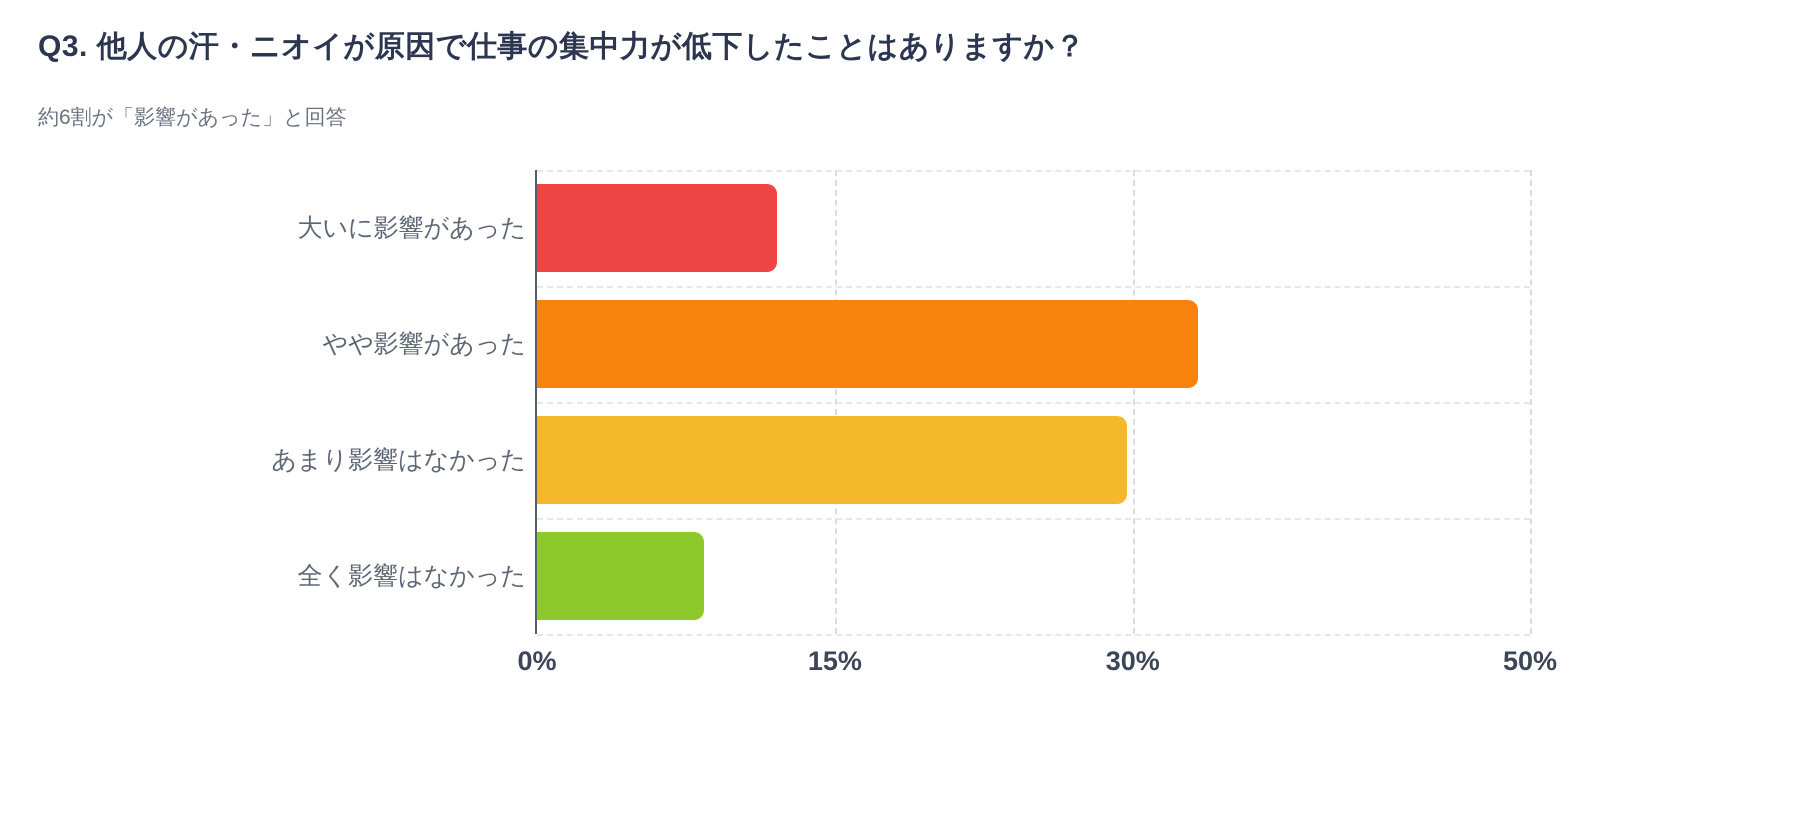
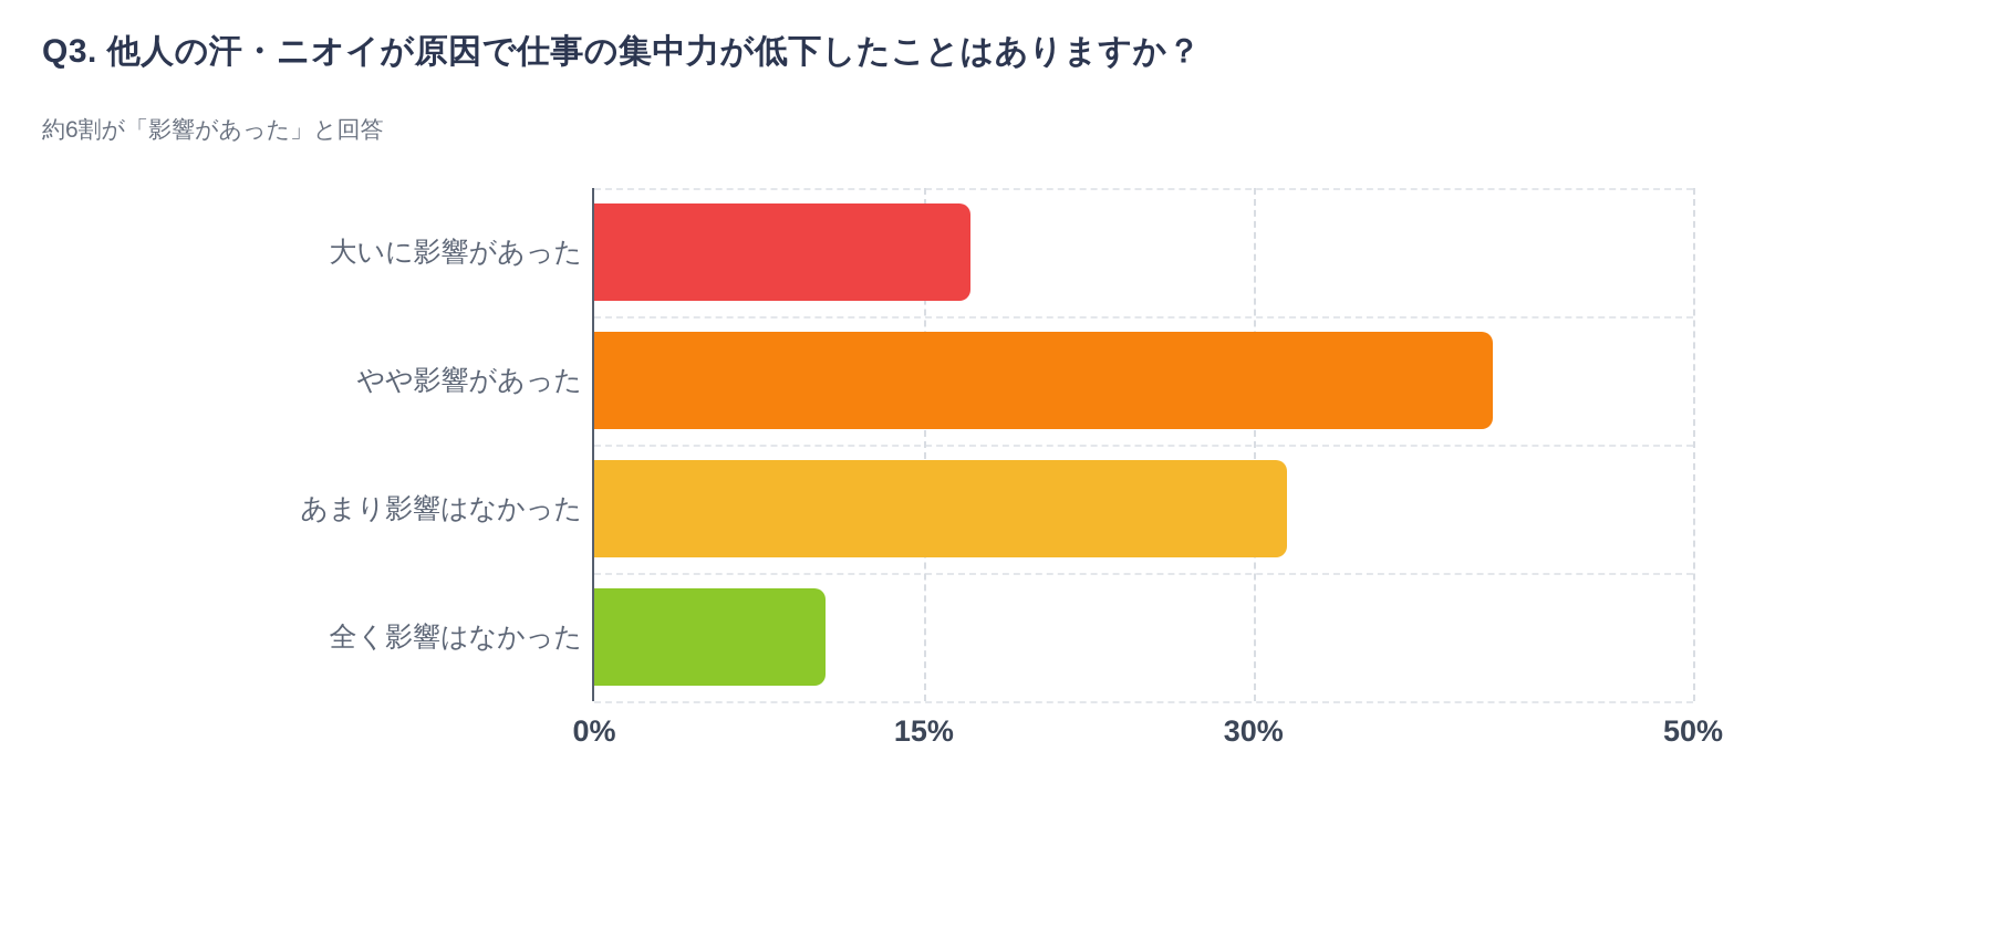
大いに影響があった: 12.1% -> 17.1%
やや影響があった: 33.3% -> 40.9%
あまり影響はなかった: 29.7% -> 31.5%
全く影響はなかった: 8.4% -> 10.5%
